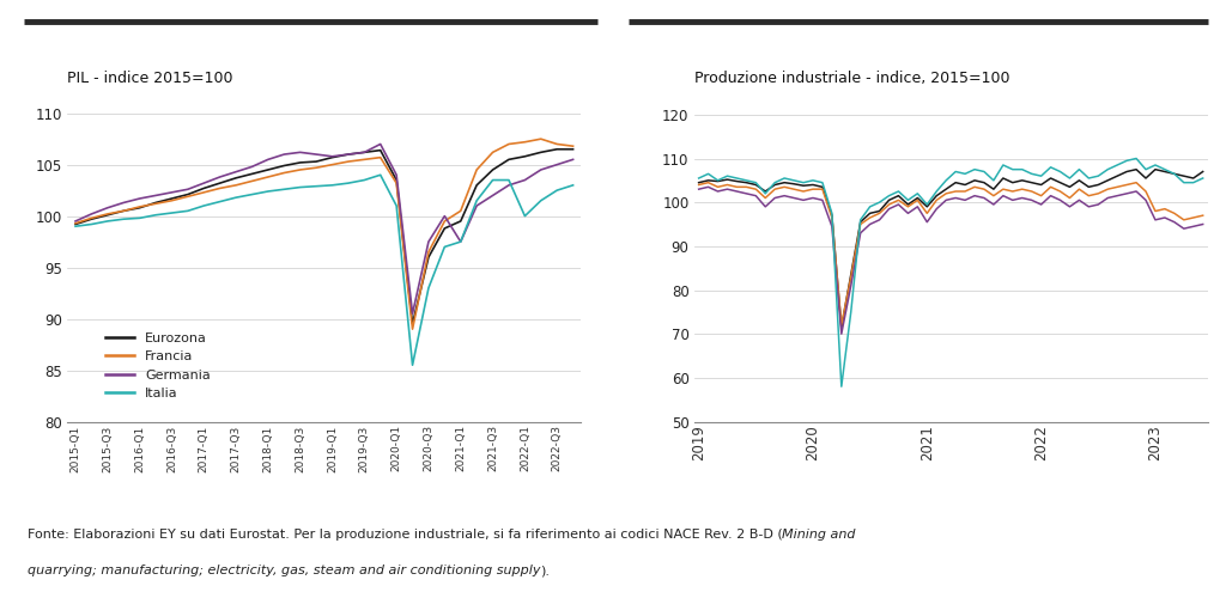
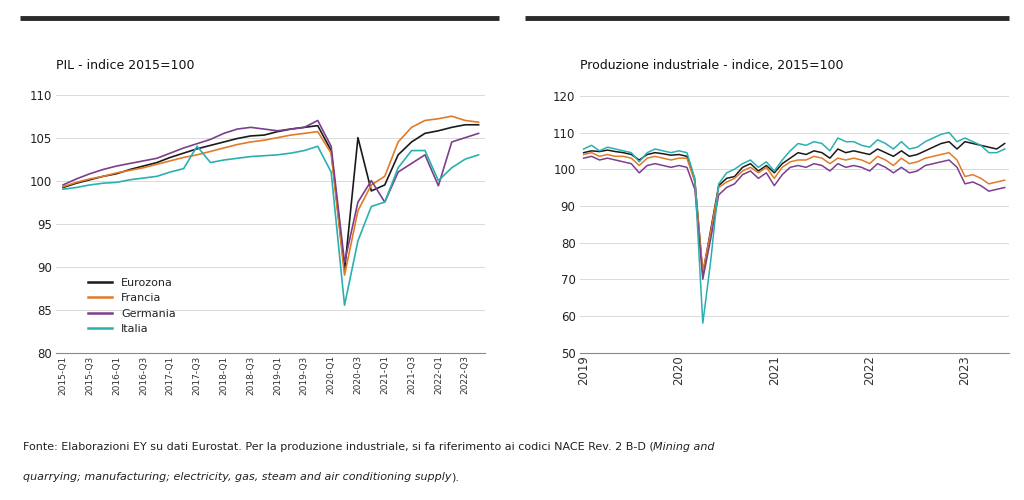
PIL - indice 2015=100/Italia/2017-Q3: 101.8 -> 104.0
PIL - indice 2015=100/Eurozona/2020-Q3: 96.0 -> 105.0
PIL - indice 2015=100/Germania/2022-Q1: 103.5 -> 99.4
